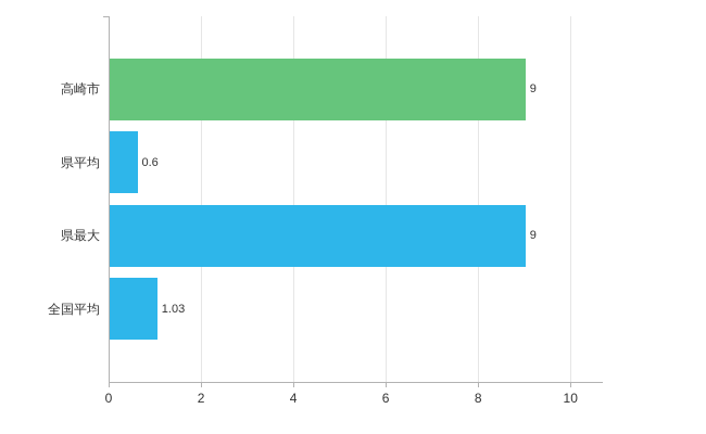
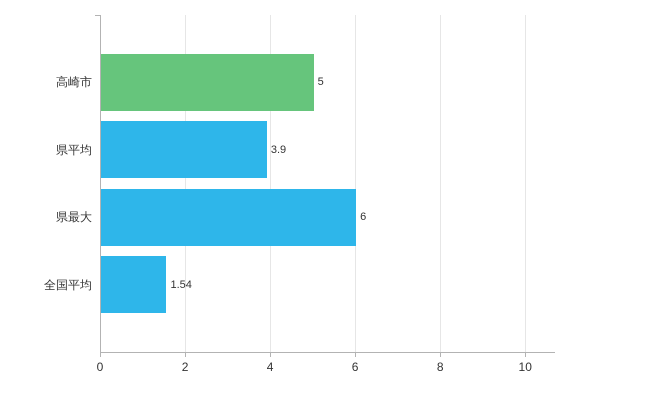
高崎市: 9 -> 5
県平均: 0.6 -> 3.9
県最大: 9 -> 6
全国平均: 1.03 -> 1.54
